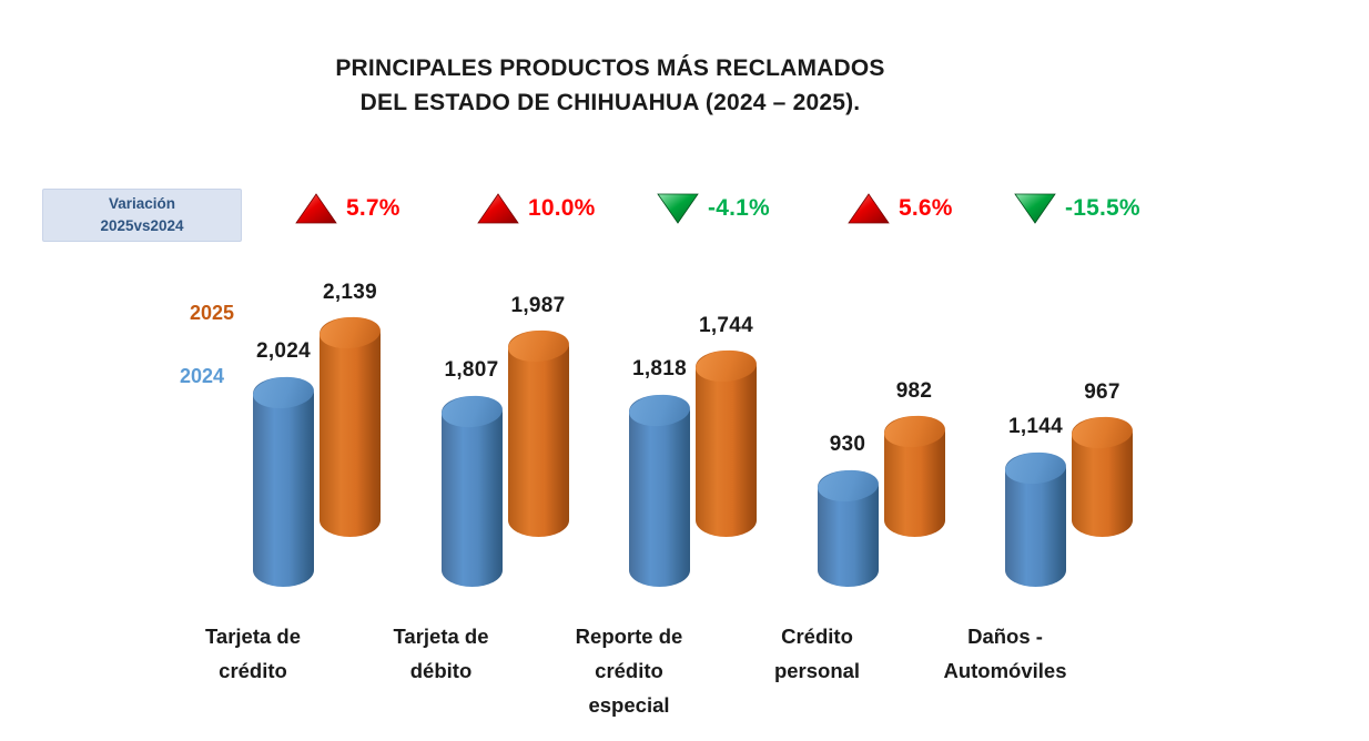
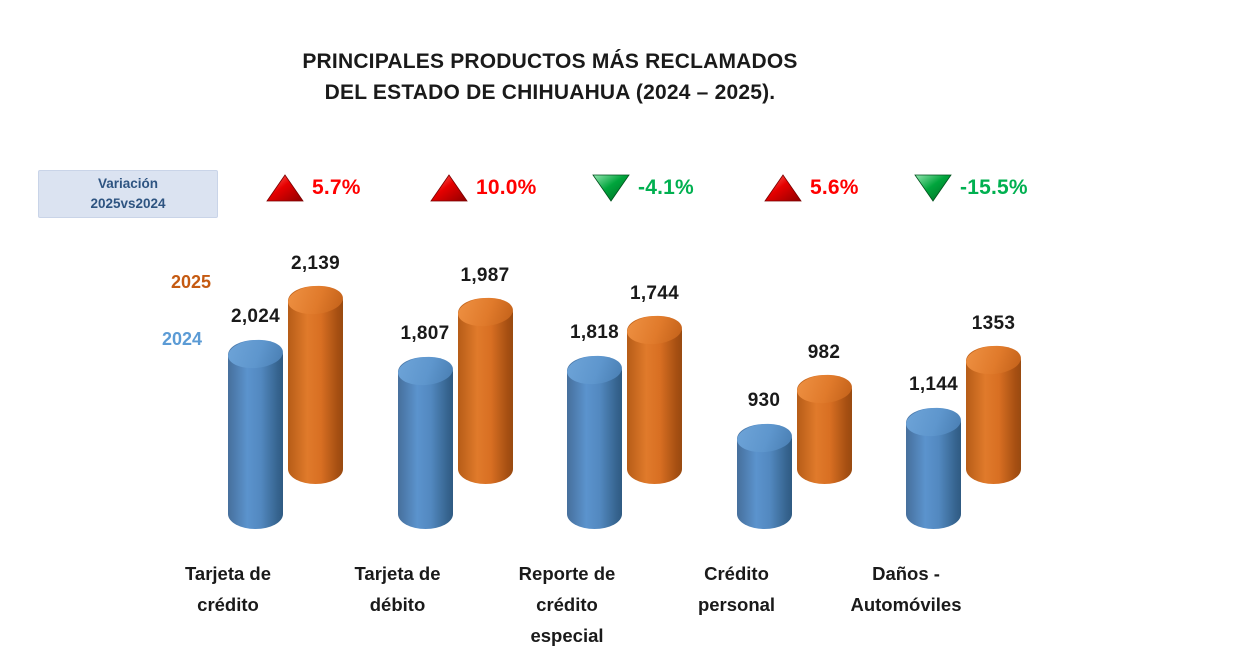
2025/Daños - Automóviles: 967 -> 1353
